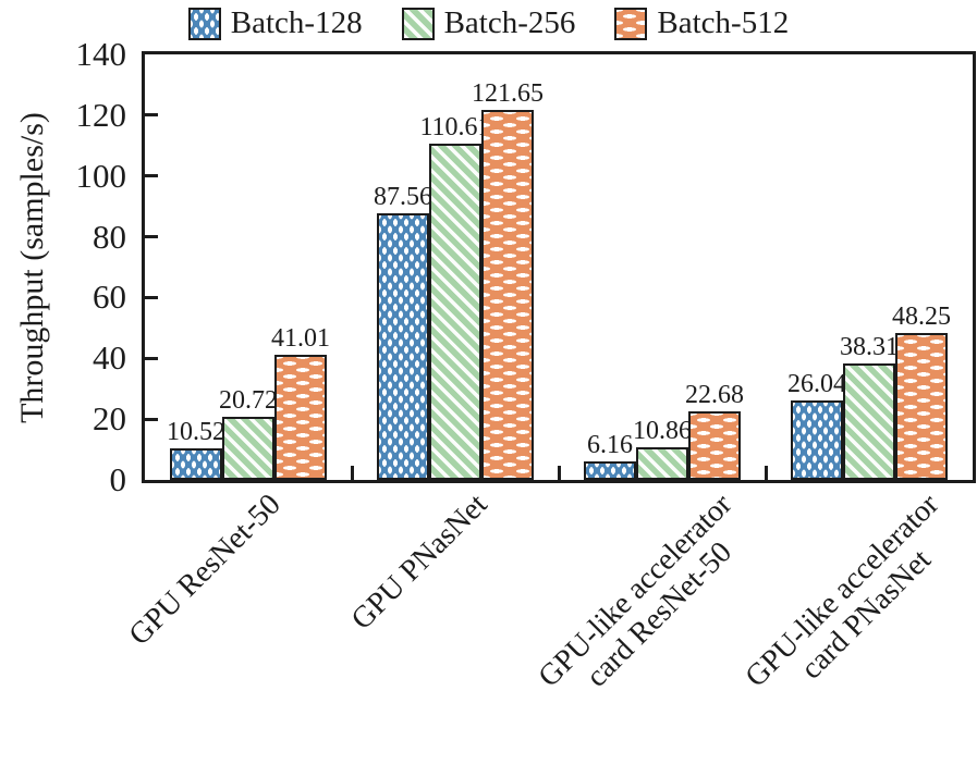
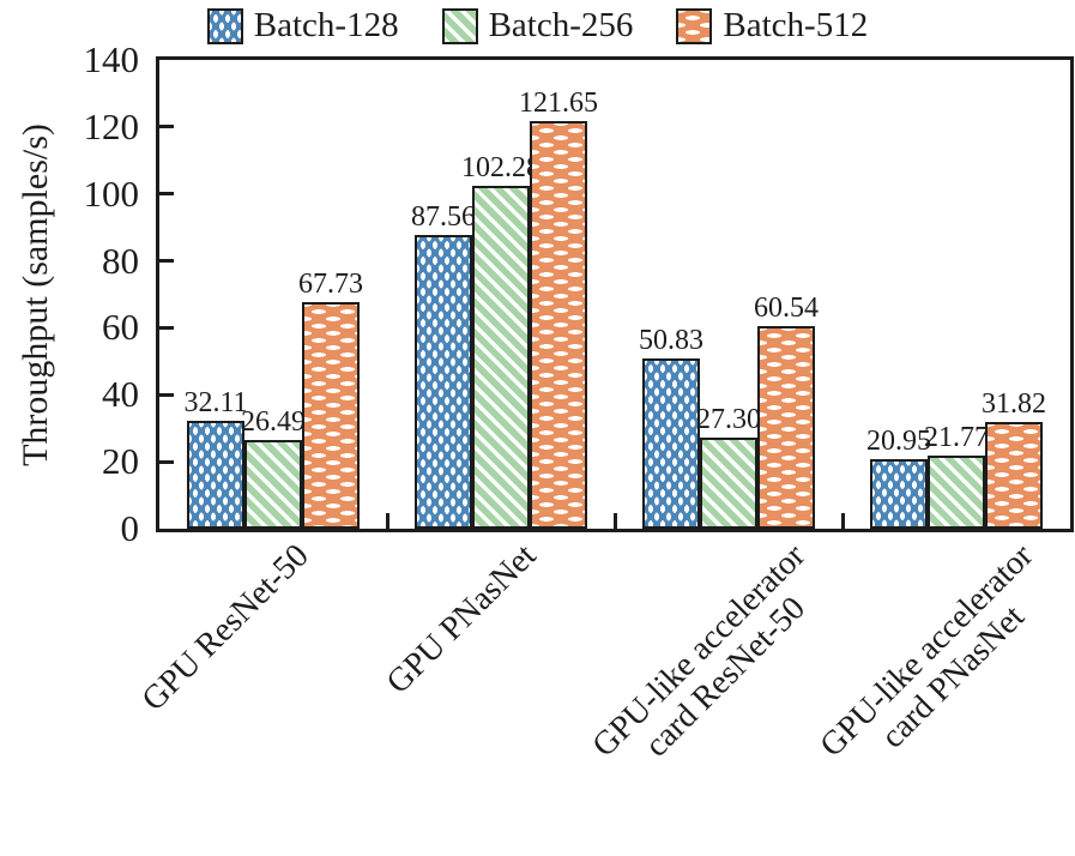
Batch-128/GPU ResNet-50: 10.52 -> 32.11
Batch-256/GPU ResNet-50: 20.72 -> 26.49
Batch-512/GPU ResNet-50: 41.01 -> 67.73
Batch-256/GPU PNasNet: 110.61 -> 102.28
Batch-128/GPU-like accelerator card ResNet-50: 6.16 -> 50.83
Batch-256/GPU-like accelerator card ResNet-50: 10.86 -> 27.30
Batch-512/GPU-like accelerator card ResNet-50: 22.68 -> 60.54
Batch-128/GPU-like accelerator card PNasNet: 26.04 -> 20.95
Batch-256/GPU-like accelerator card PNasNet: 38.31 -> 21.77
Batch-512/GPU-like accelerator card PNasNet: 48.25 -> 31.82
